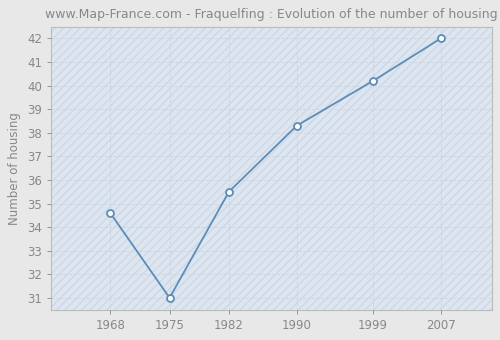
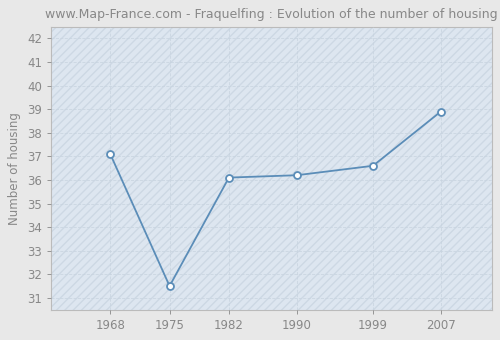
1968: 34.6 -> 37.1
1975: 31.0 -> 31.5
1982: 35.5 -> 36.1
1990: 38.3 -> 36.2
1999: 40.2 -> 36.6
2007: 42.0 -> 38.9
